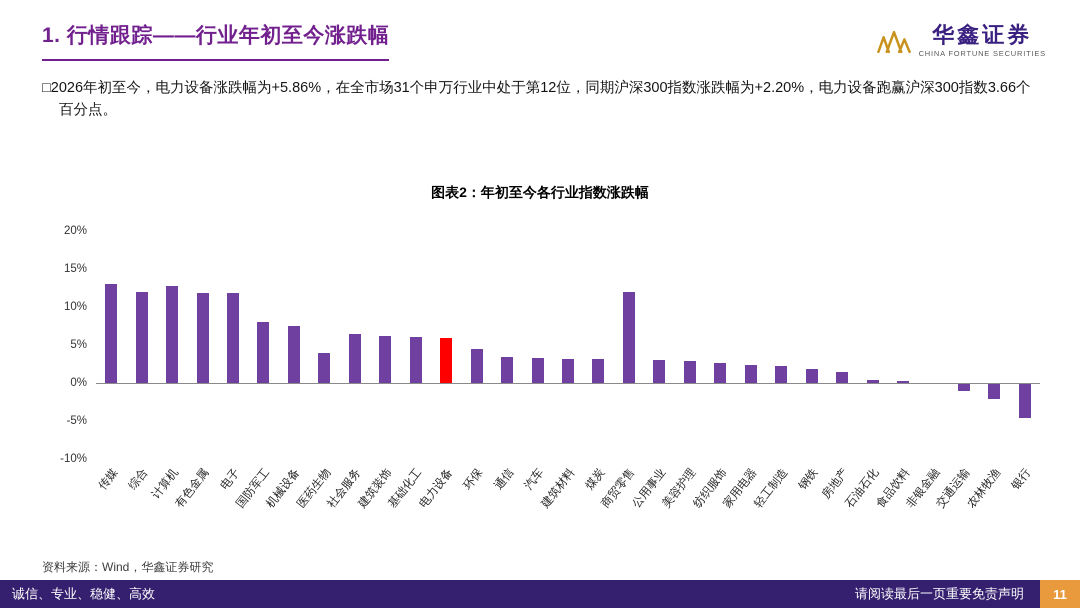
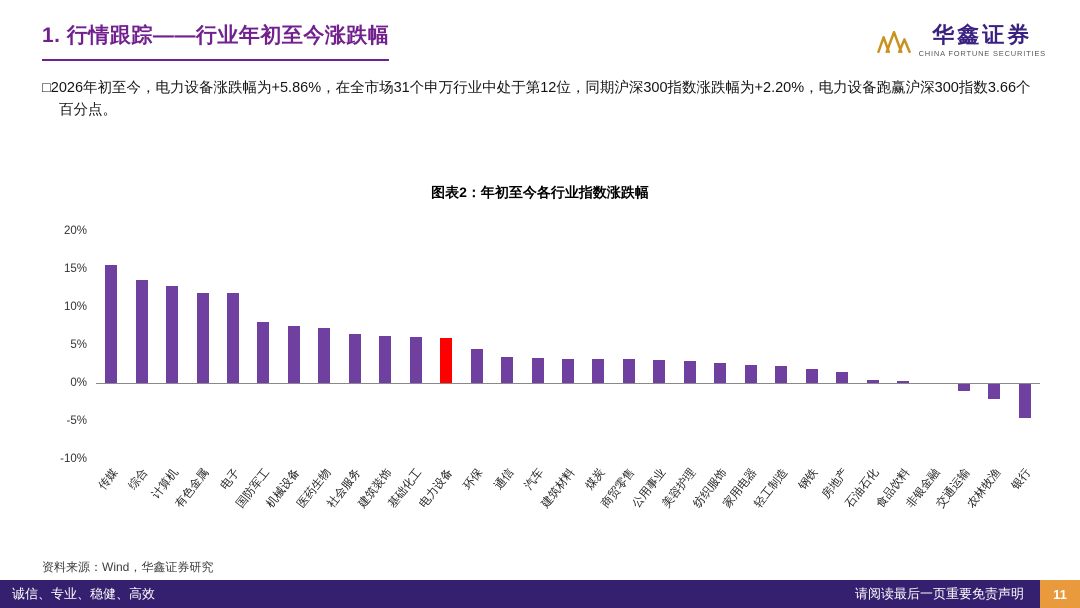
传媒: 13% -> 16%
综合: 12% -> 14%
医药生物: 4% -> 7%
商贸零售: 12% -> 3%
